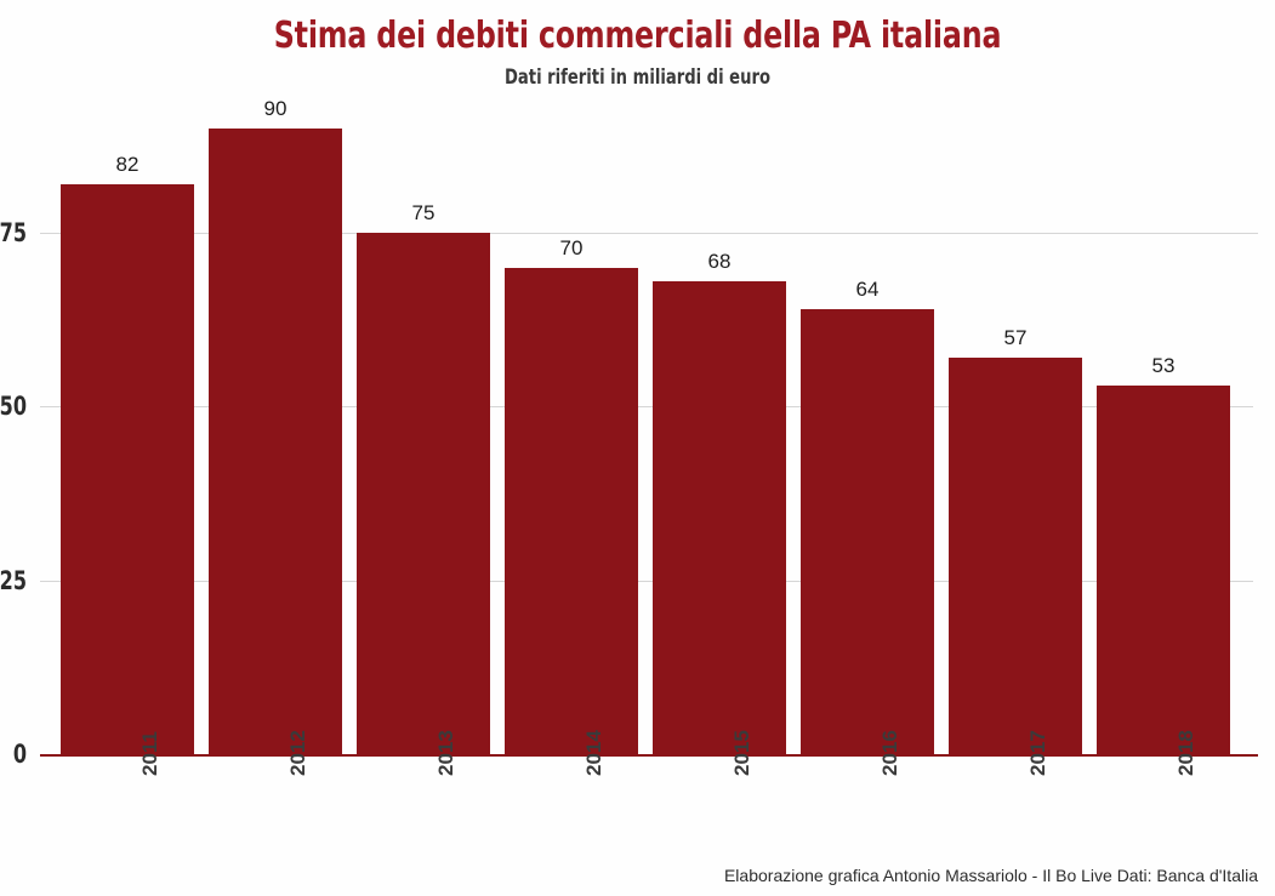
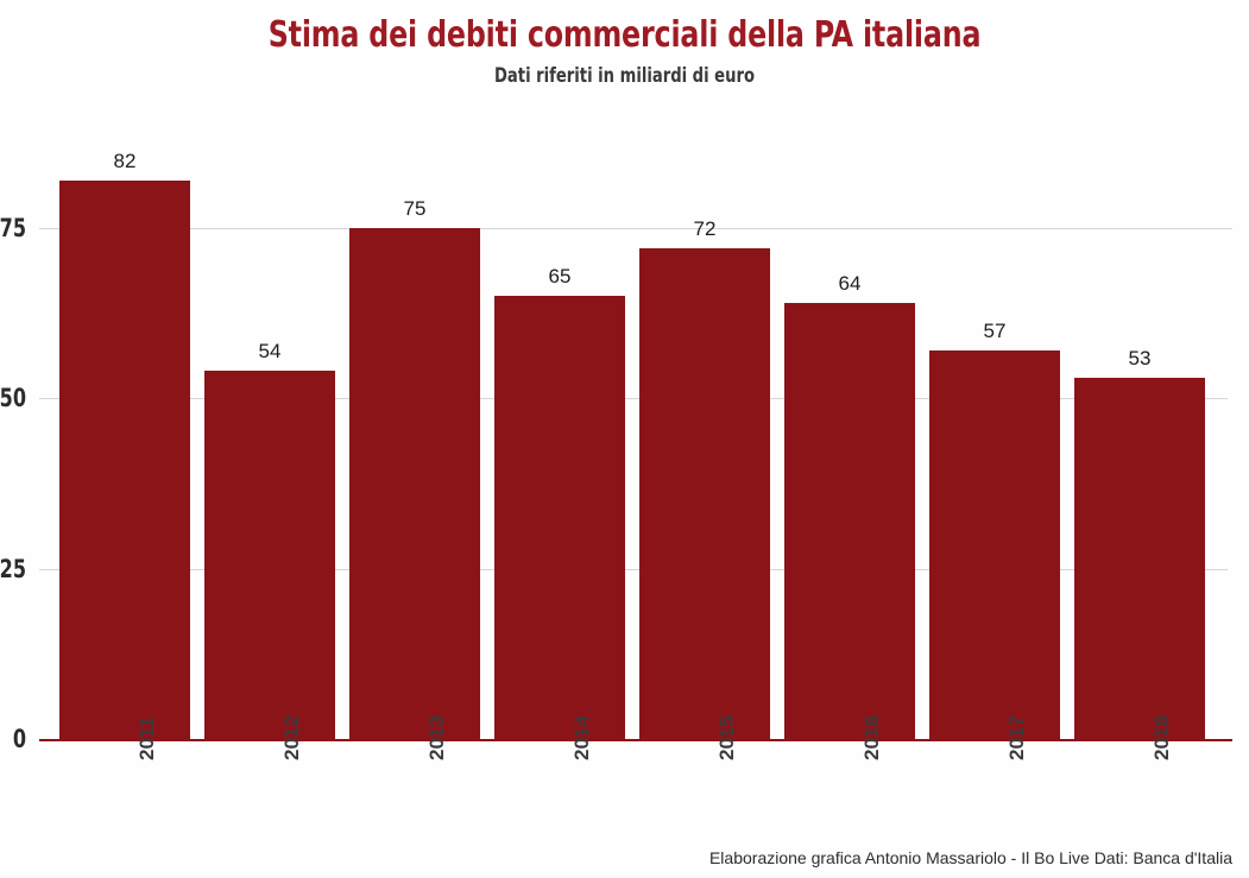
2012: 90 -> 54
2014: 70 -> 65
2015: 68 -> 72
